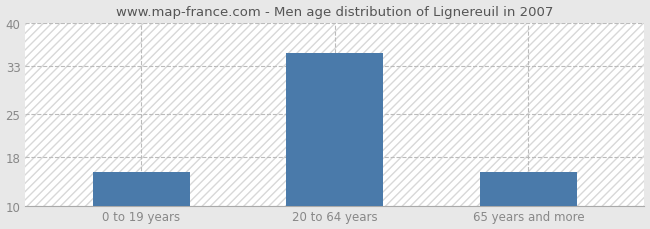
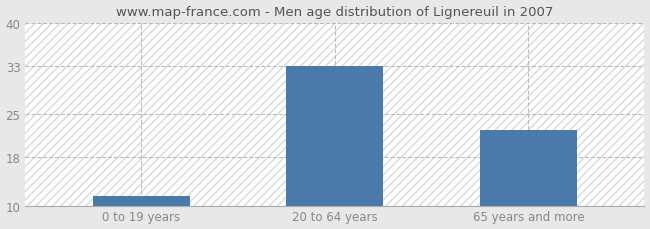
0 to 19 years: 15.5 -> 11.6
20 to 64 years: 35.0 -> 33.0
65 years and more: 15.5 -> 22.4
